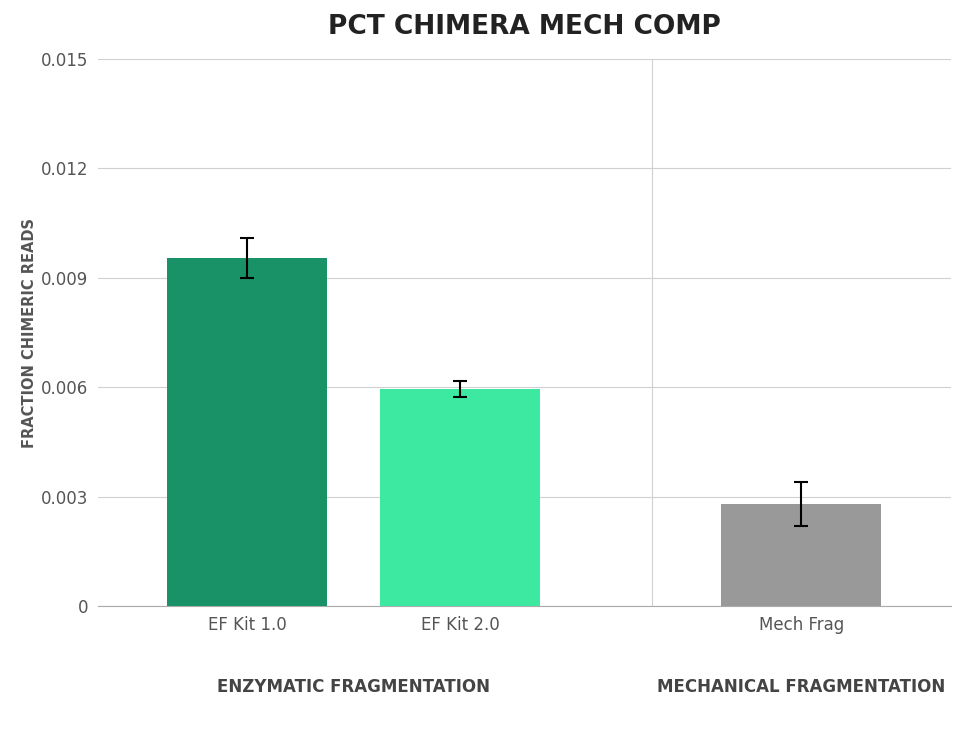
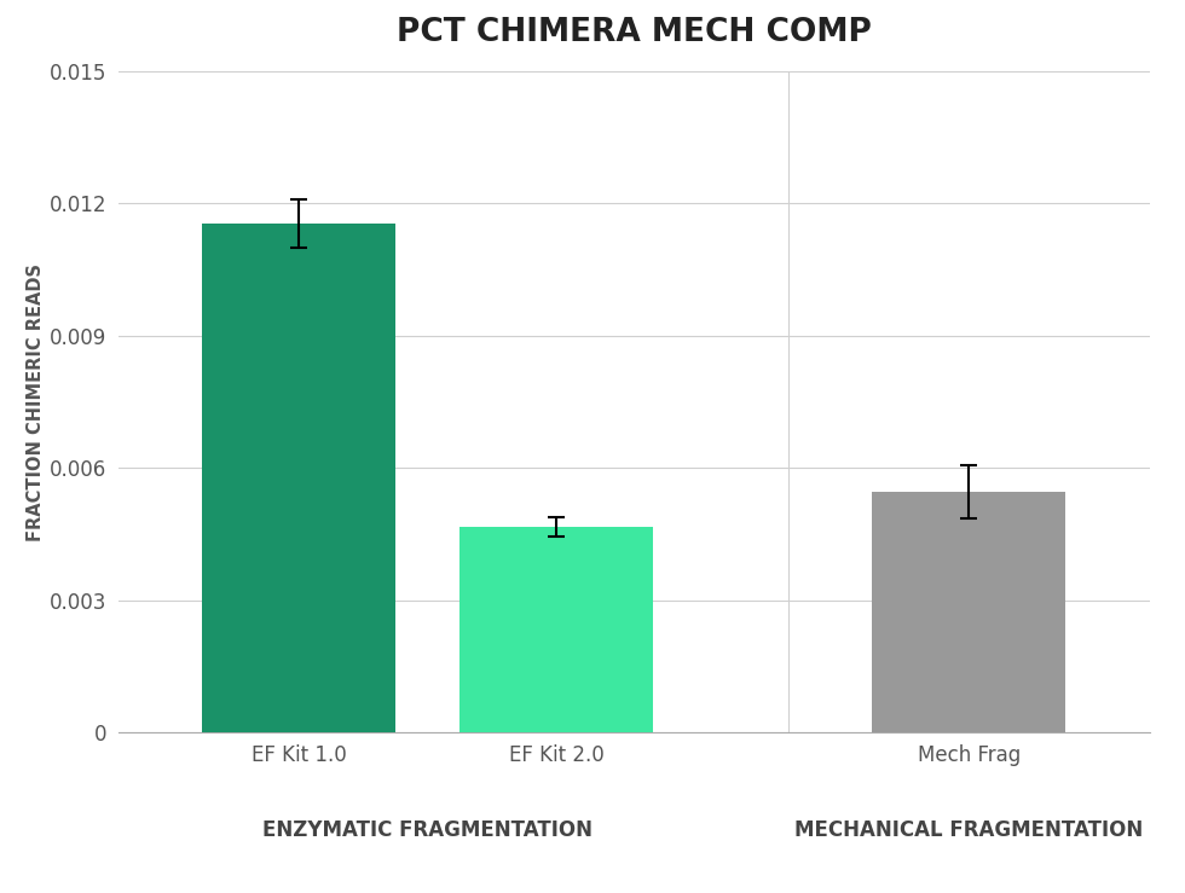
EF Kit 1.0: 0.00955 -> 0.01155
EF Kit 2.0: 0.00595 -> 0.00465
Mech Frag: 0.00280 -> 0.00545
